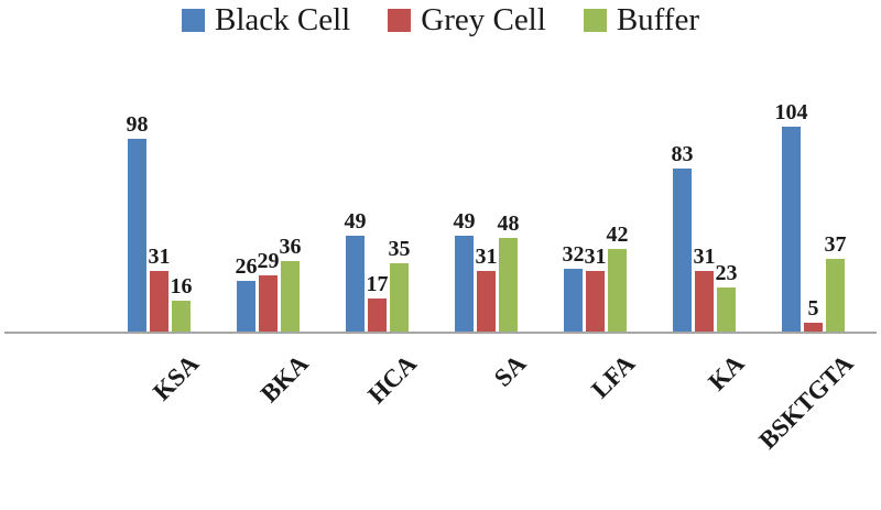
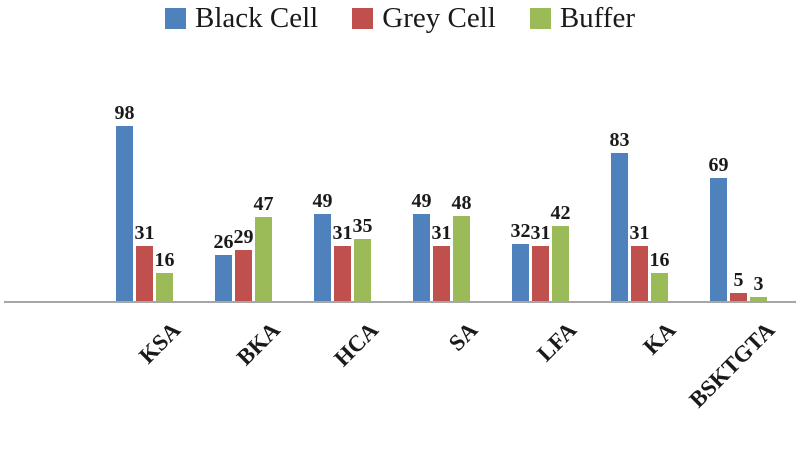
Buffer/BKA: 36 -> 47
Grey Cell/HCA: 17 -> 31
Buffer/KA: 23 -> 16
Black Cell/BSKTGTA: 104 -> 69
Buffer/BSKTGTA: 37 -> 3
